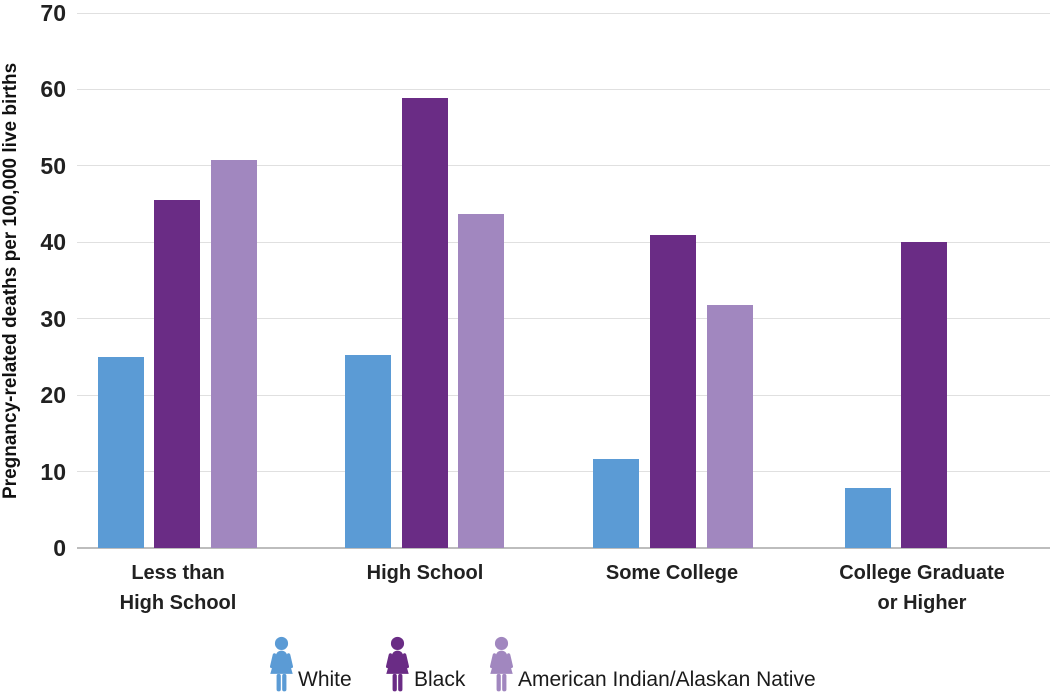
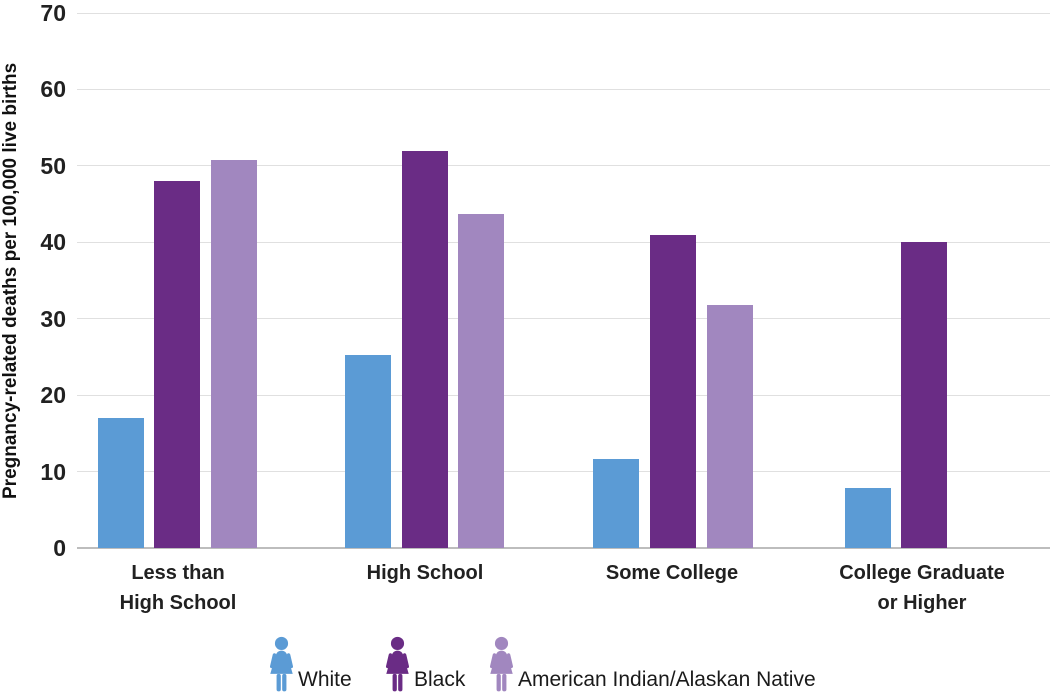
White/Less than High School: 25 -> 17
Black/Less than High School: 46 -> 48
Black/High School: 59 -> 52
